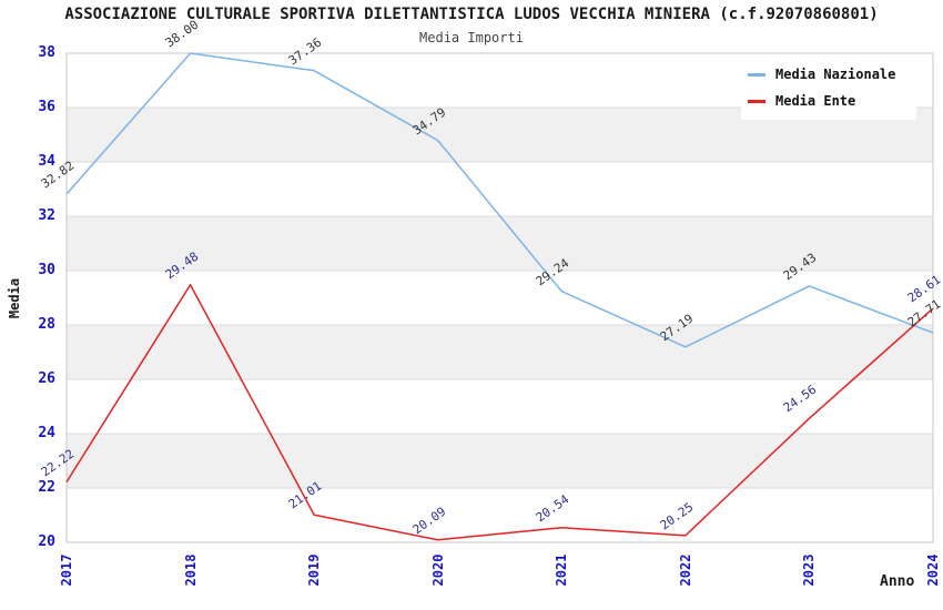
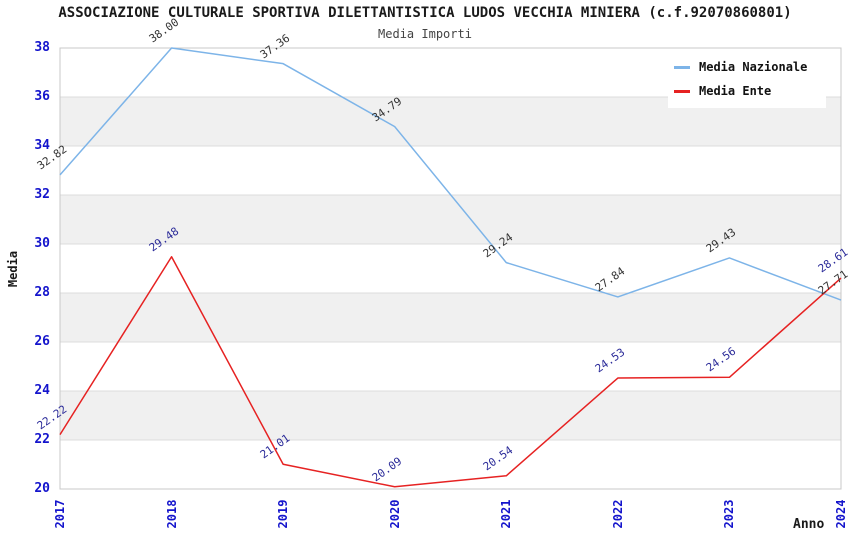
Media Nazionale/2022: 27.19 -> 27.84
Media Ente/2022: 20.25 -> 24.53
